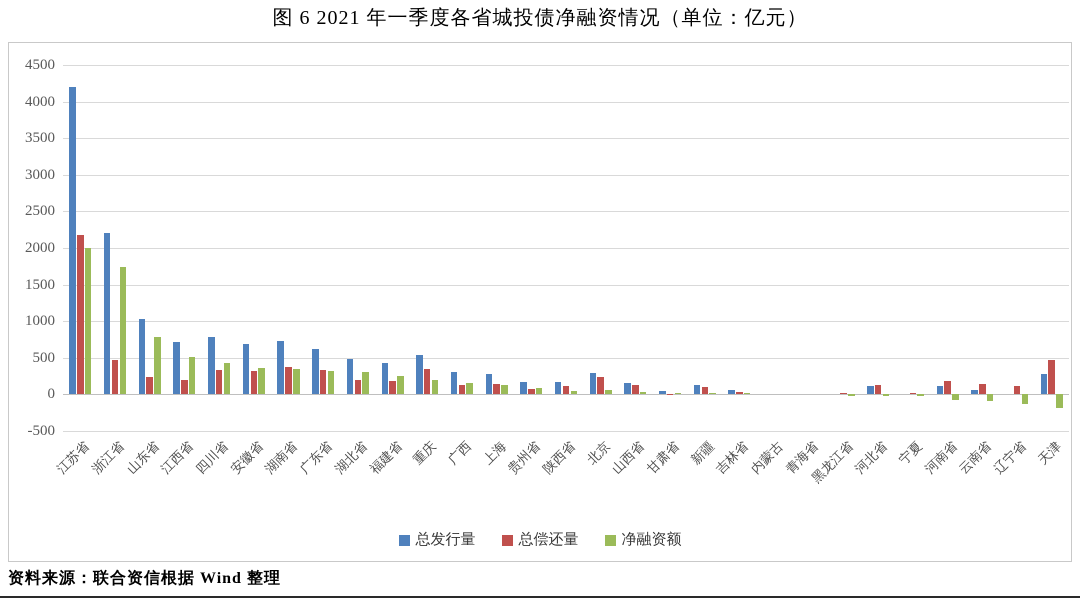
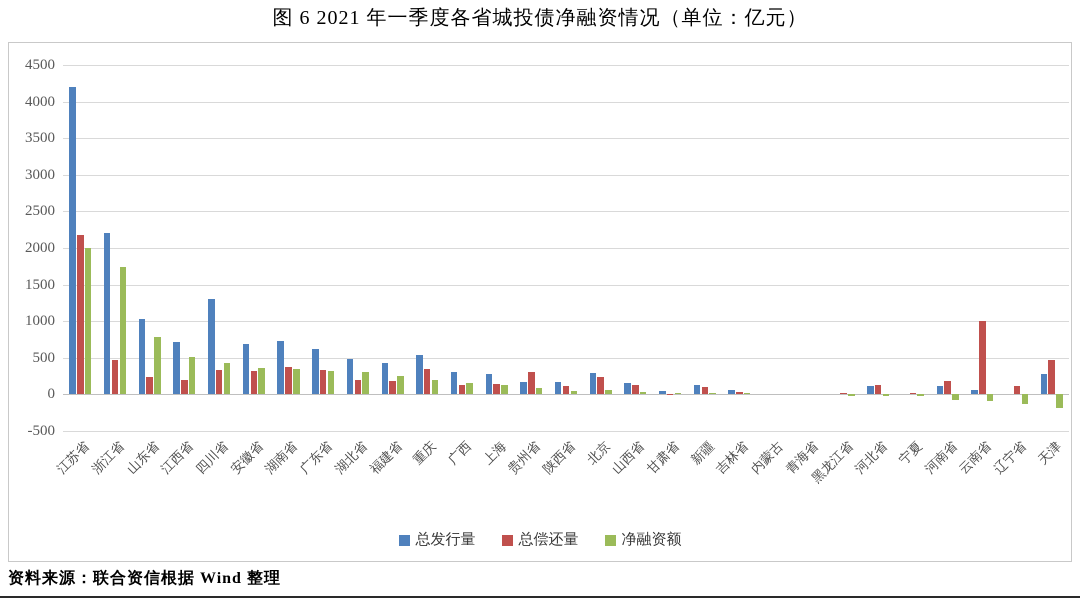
总发行量/四川省: 800 -> 1300
总偿还量/贵州省: 100 -> 300
总偿还量/云南省: 100 -> 1000
